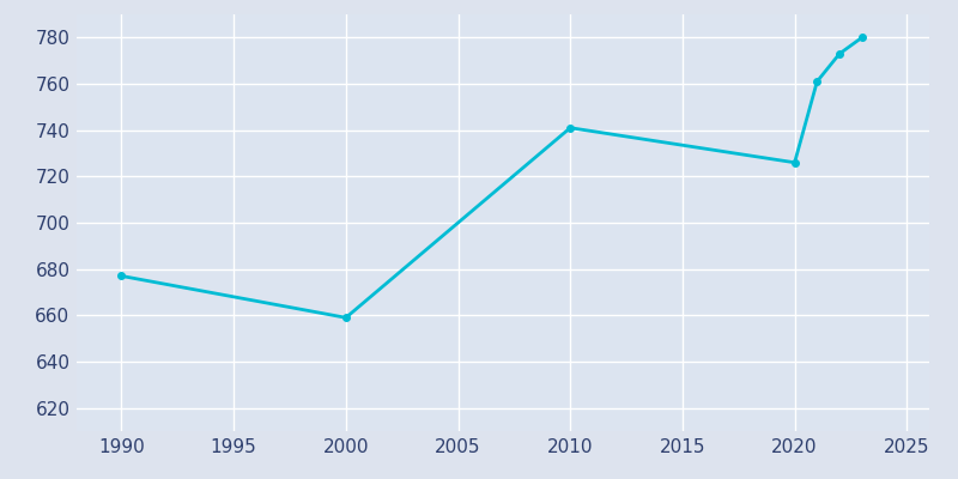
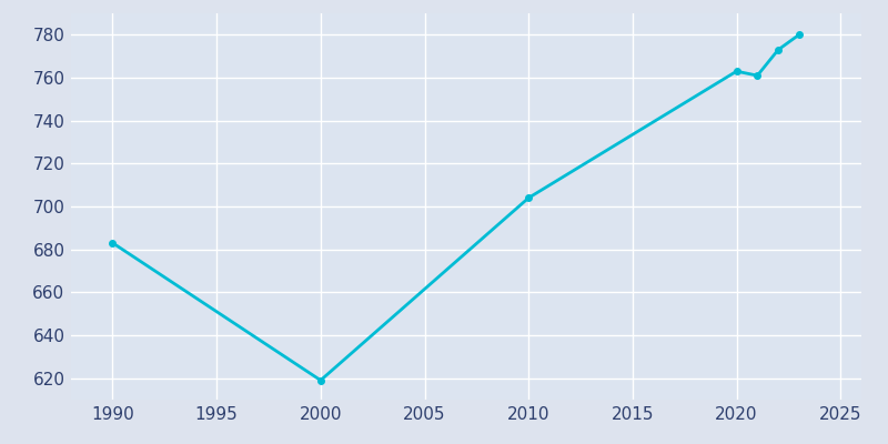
1990: 677 -> 683
2000: 659 -> 619
2010: 741 -> 704
2020: 726 -> 763
